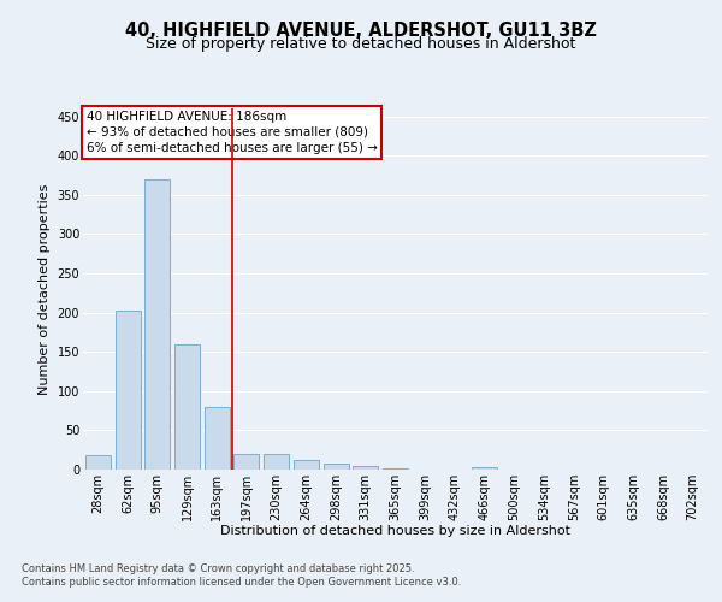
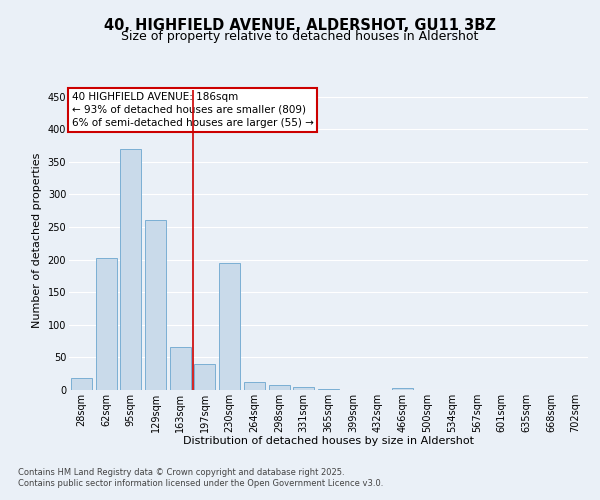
129sqm: 160 -> 260
163sqm: 80 -> 66
197sqm: 20 -> 40
230sqm: 20 -> 194
